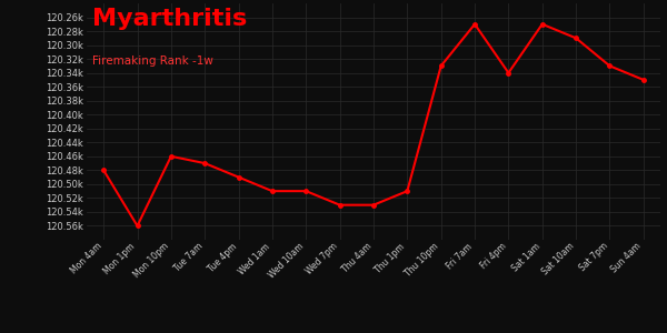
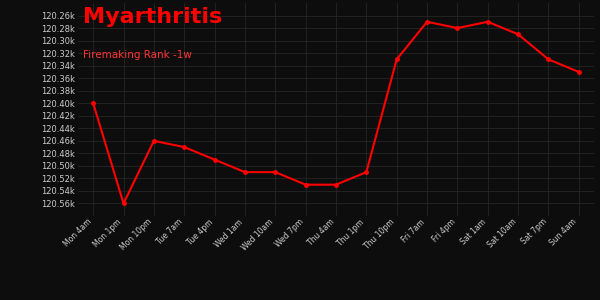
Mon 4am: 120.48k -> 120.40k
Fri 4pm: 120.34k -> 120.28k
